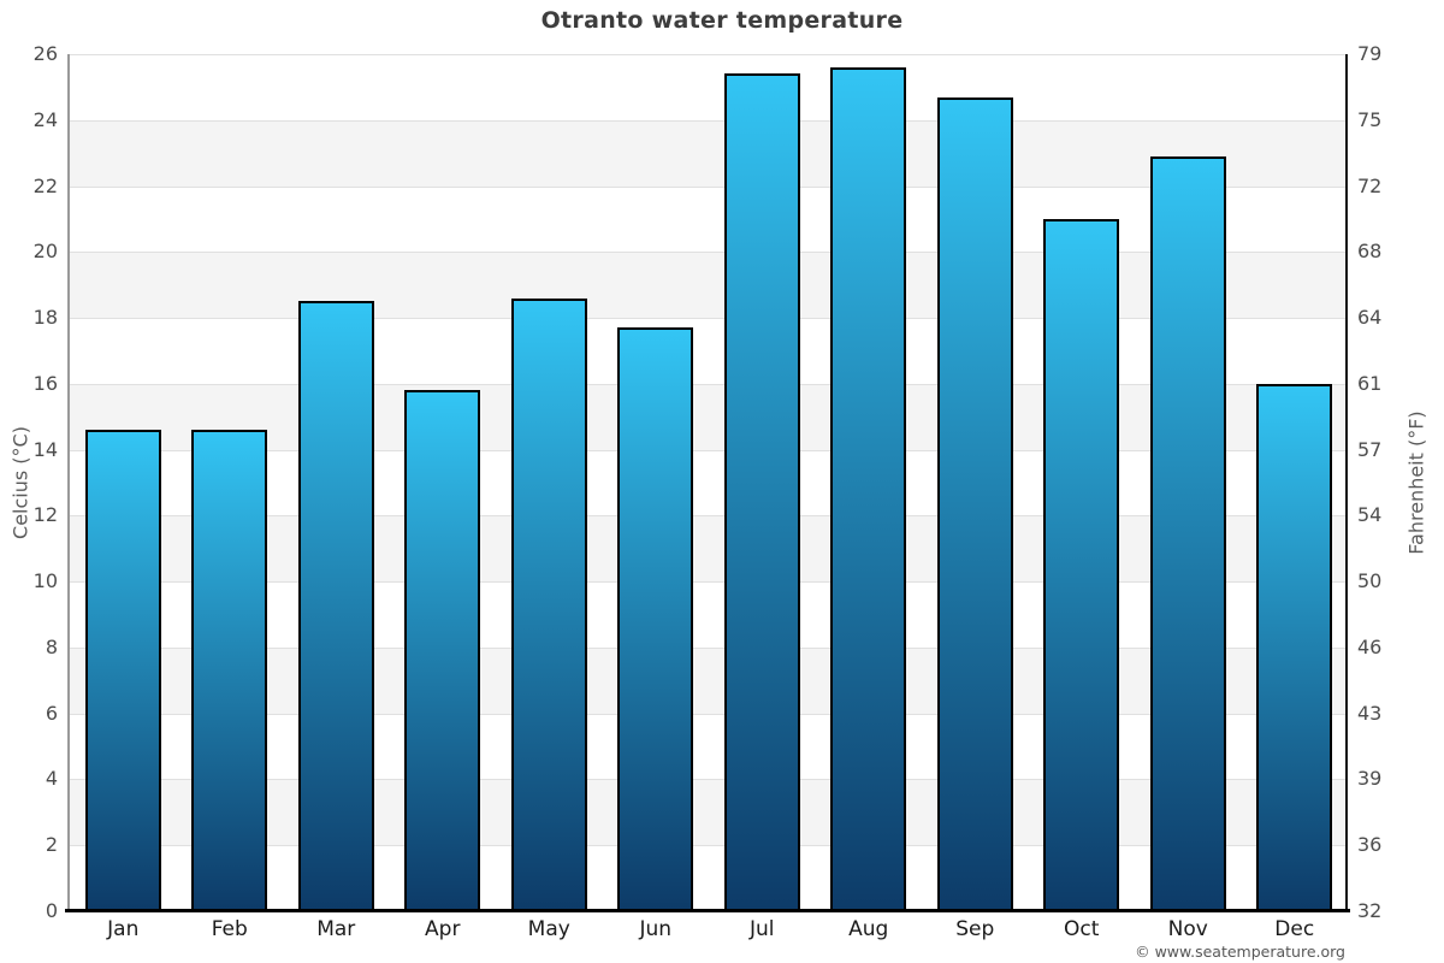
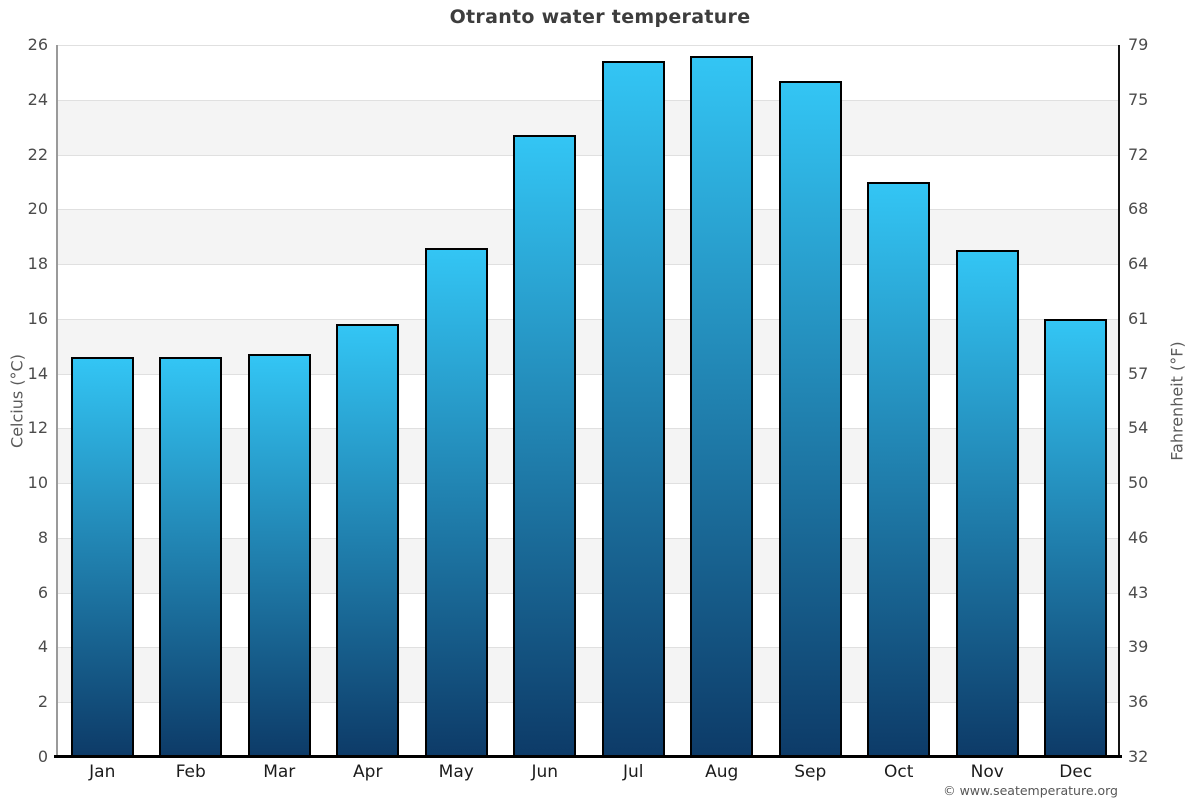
Mar: 18.5 -> 14.7
Jun: 17.7 -> 22.7
Nov: 22.9 -> 18.5
